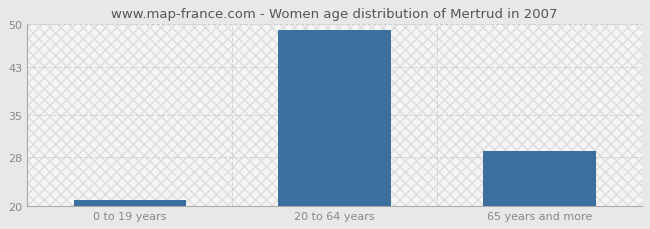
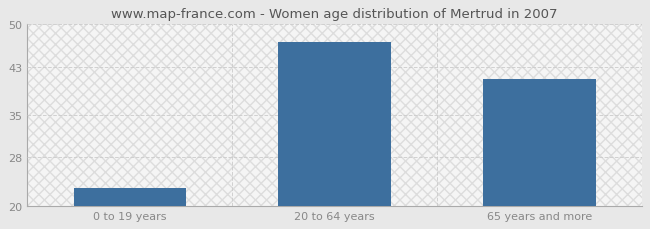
0 to 19 years: 21 -> 23
20 to 64 years: 49 -> 47
65 years and more: 29 -> 41
